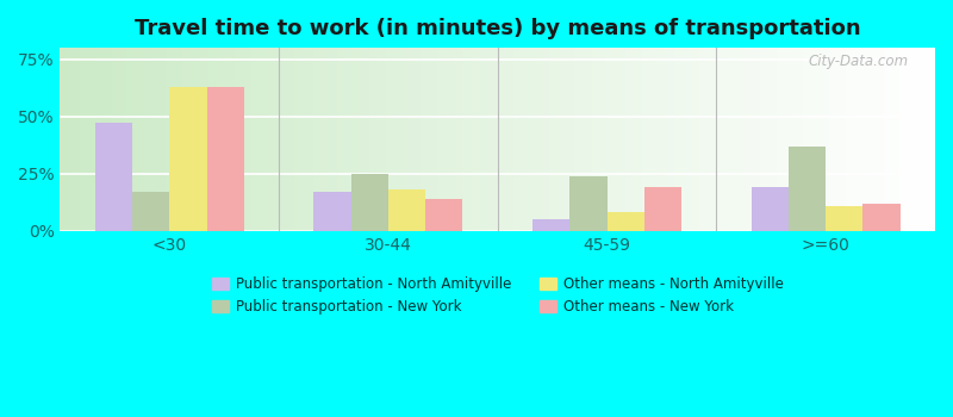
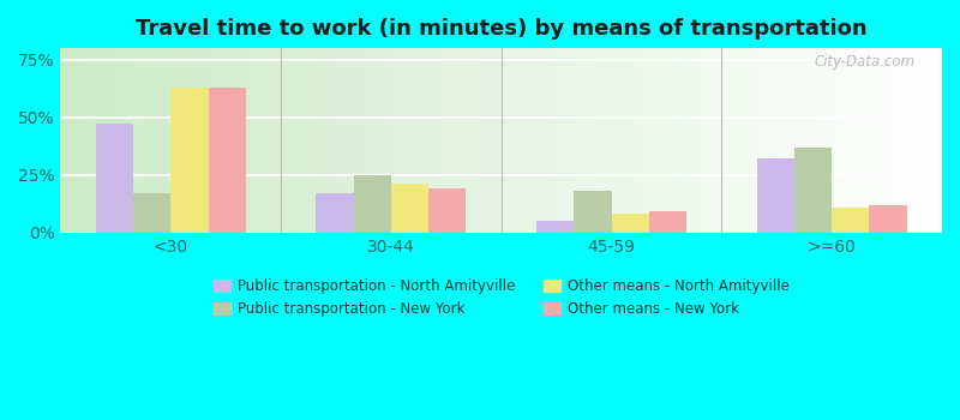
Other means - North Amityville/30-44: 18% -> 21%
Other means - New York/30-44: 14% -> 19%
Public transportation - New York/45-59: 24% -> 18%
Other means - New York/45-59: 19% -> 9%
Public transportation - North Amityville/>=60: 19% -> 32%
